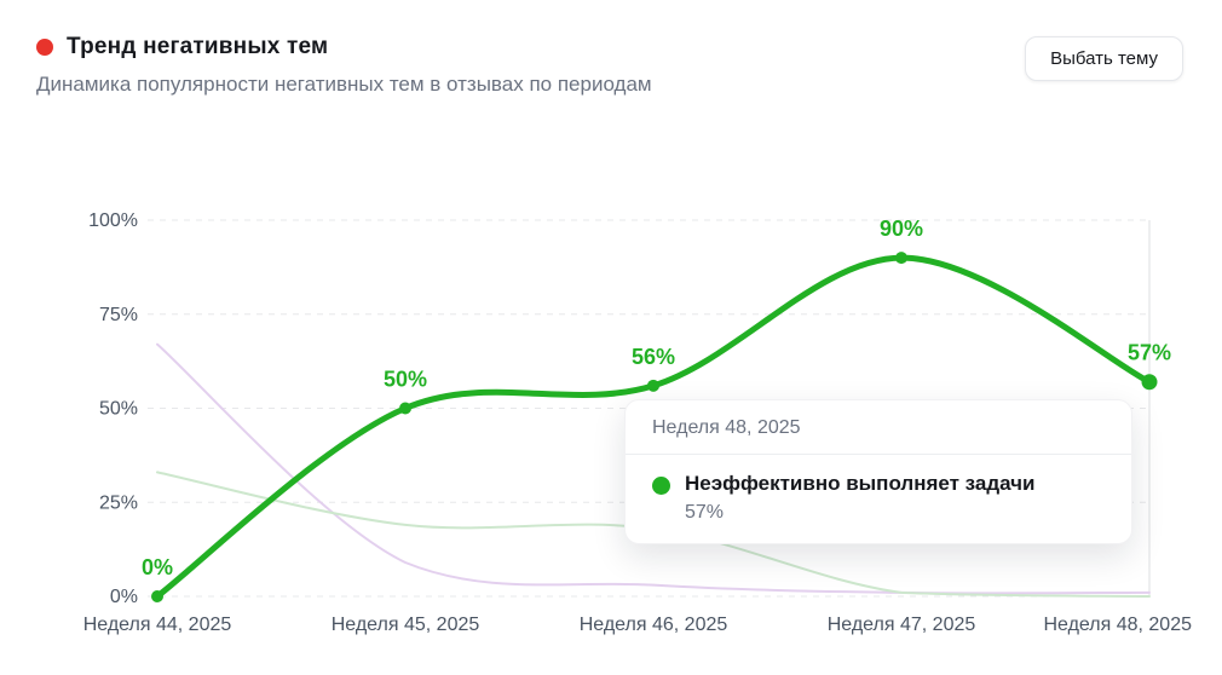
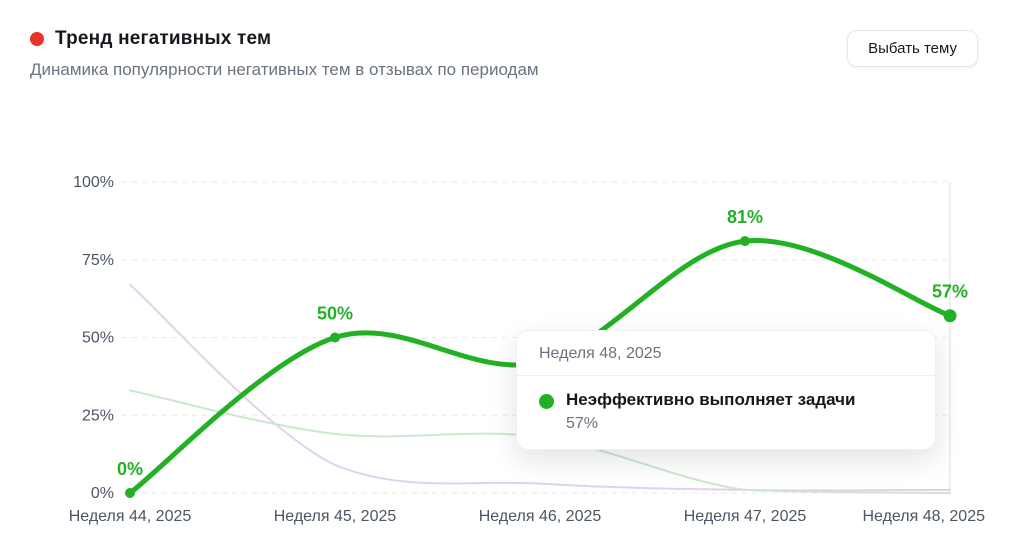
Неэффективно выполняет задачи/Неделя 46, 2025: 56% -> 42%
Неэффективно выполняет задачи/Неделя 47, 2025: 90% -> 81%
